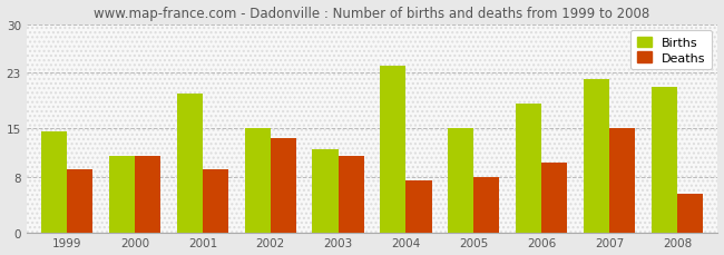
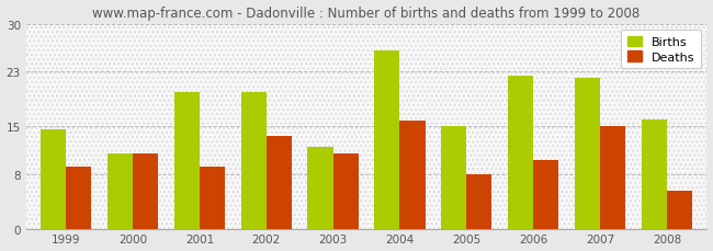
Births/2002: 15.0 -> 20.0
Births/2004: 24.0 -> 26.0
Deaths/2004: 7.5 -> 15.8
Births/2006: 18.5 -> 22.4
Births/2008: 21.0 -> 16.0
